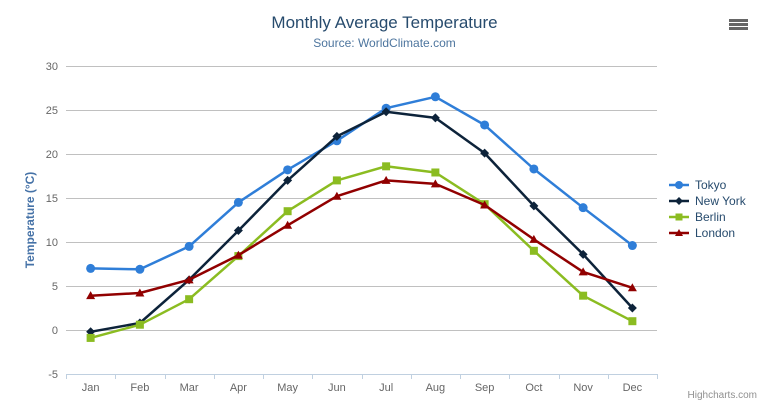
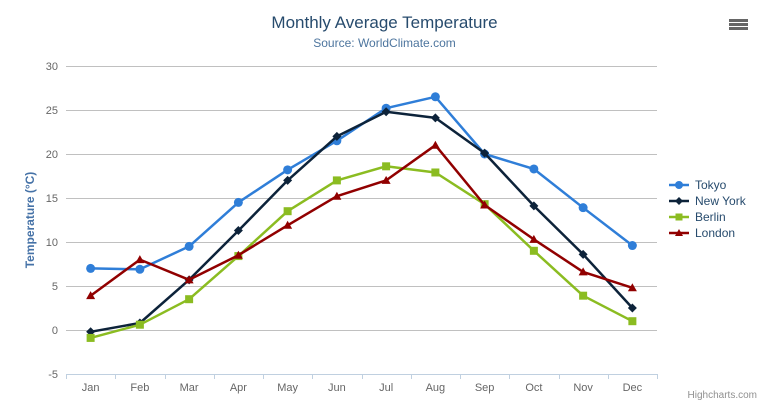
London/Feb: 4 -> 8
London/Aug: 17 -> 21
Tokyo/Sep: 23 -> 20
